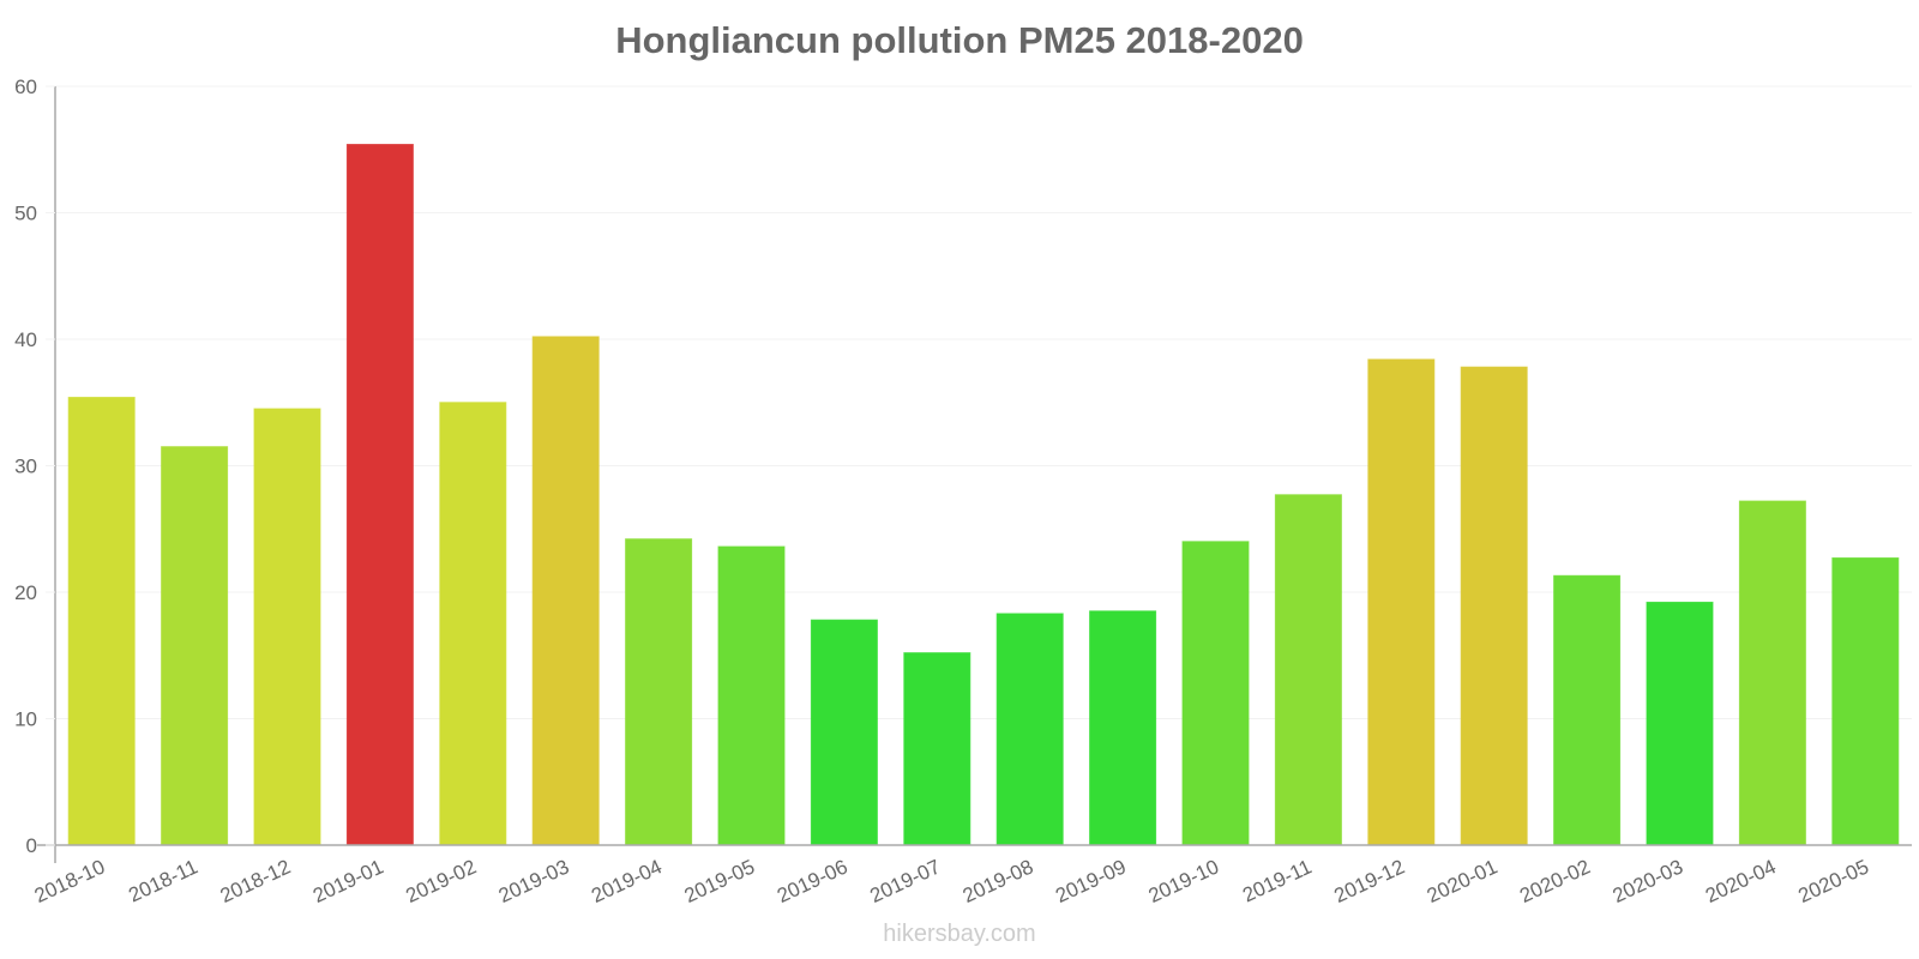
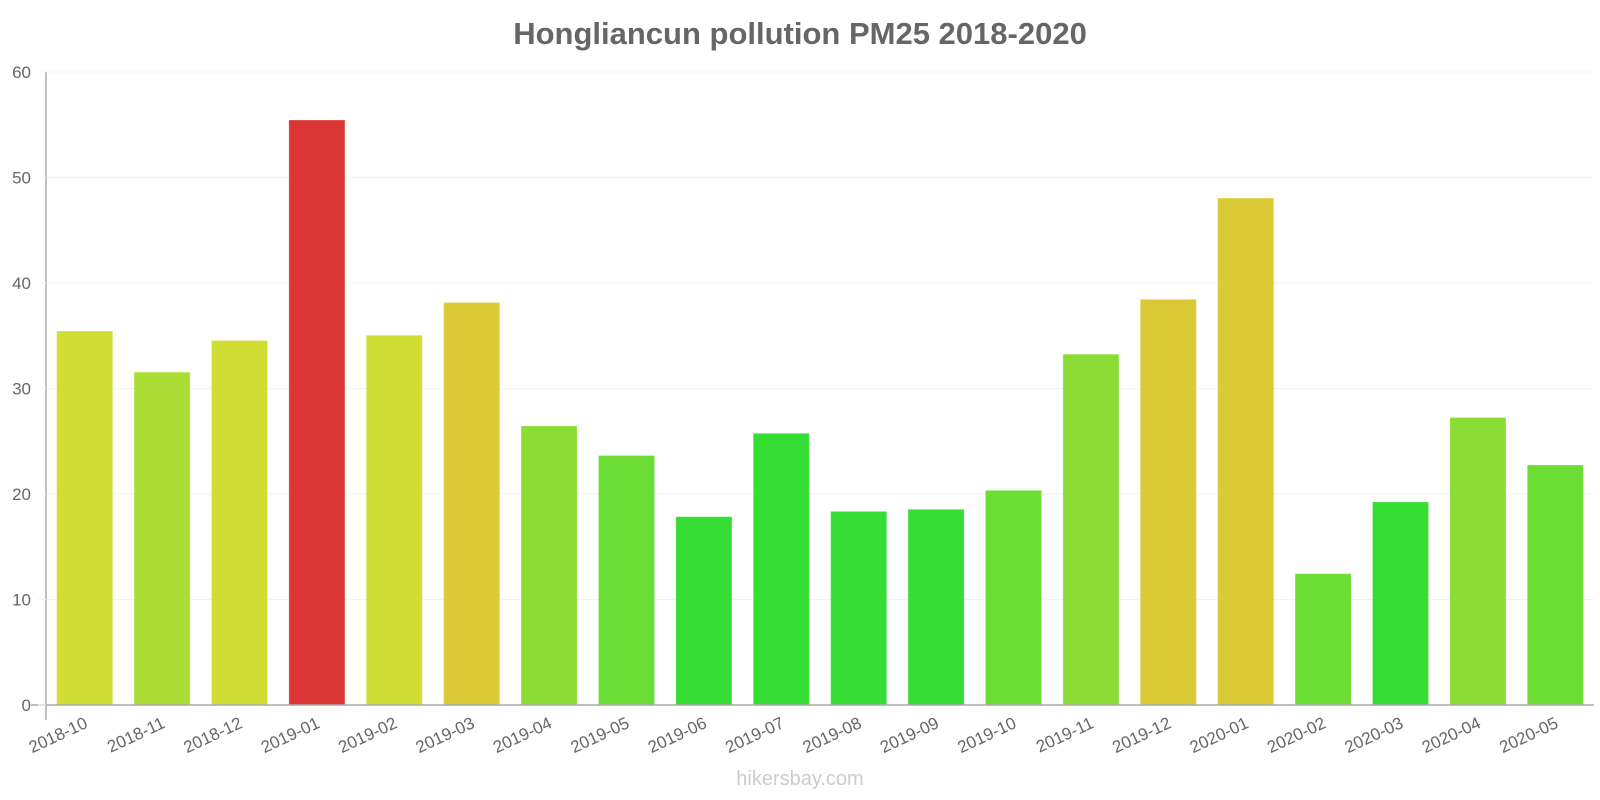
2019-03: 40.2 -> 38.1
2019-04: 24.2 -> 26.4
2019-07: 15.2 -> 25.7
2019-10: 24.0 -> 20.3
2019-11: 27.7 -> 33.2
2020-01: 37.8 -> 48.0
2020-02: 21.3 -> 12.4
